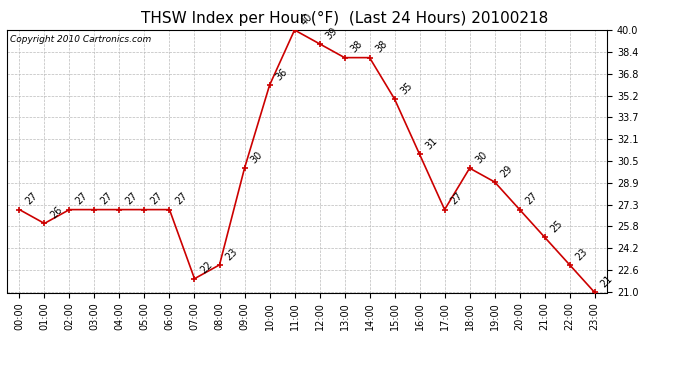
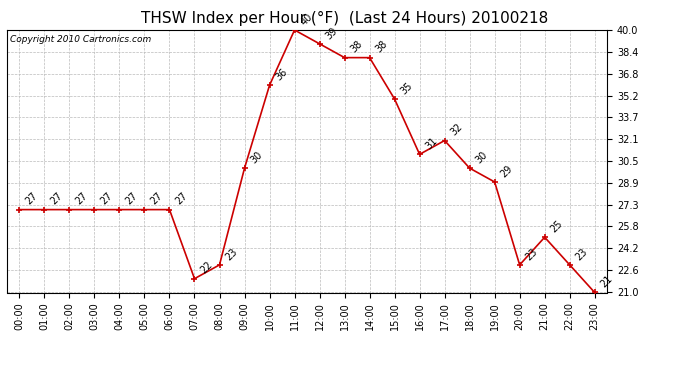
01:00: 26 -> 27
17:00: 27 -> 32
20:00: 27 -> 23
